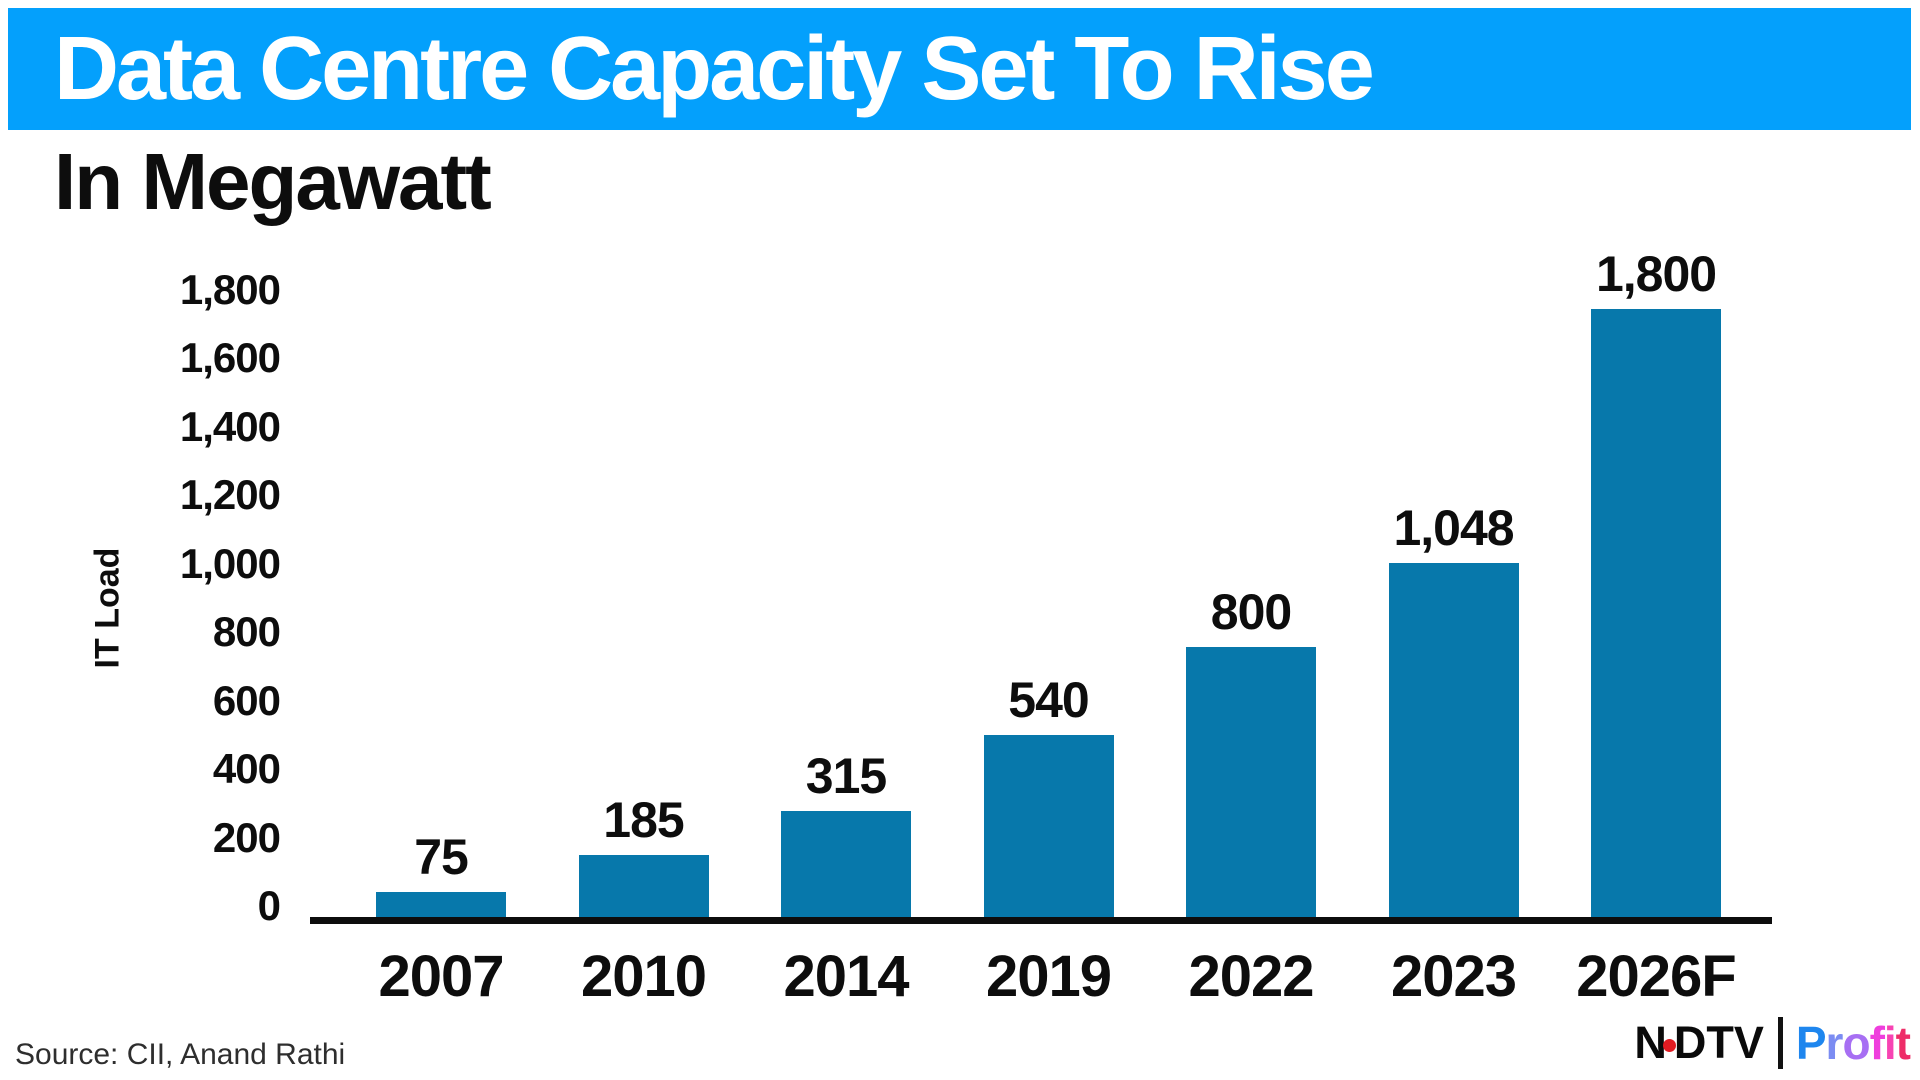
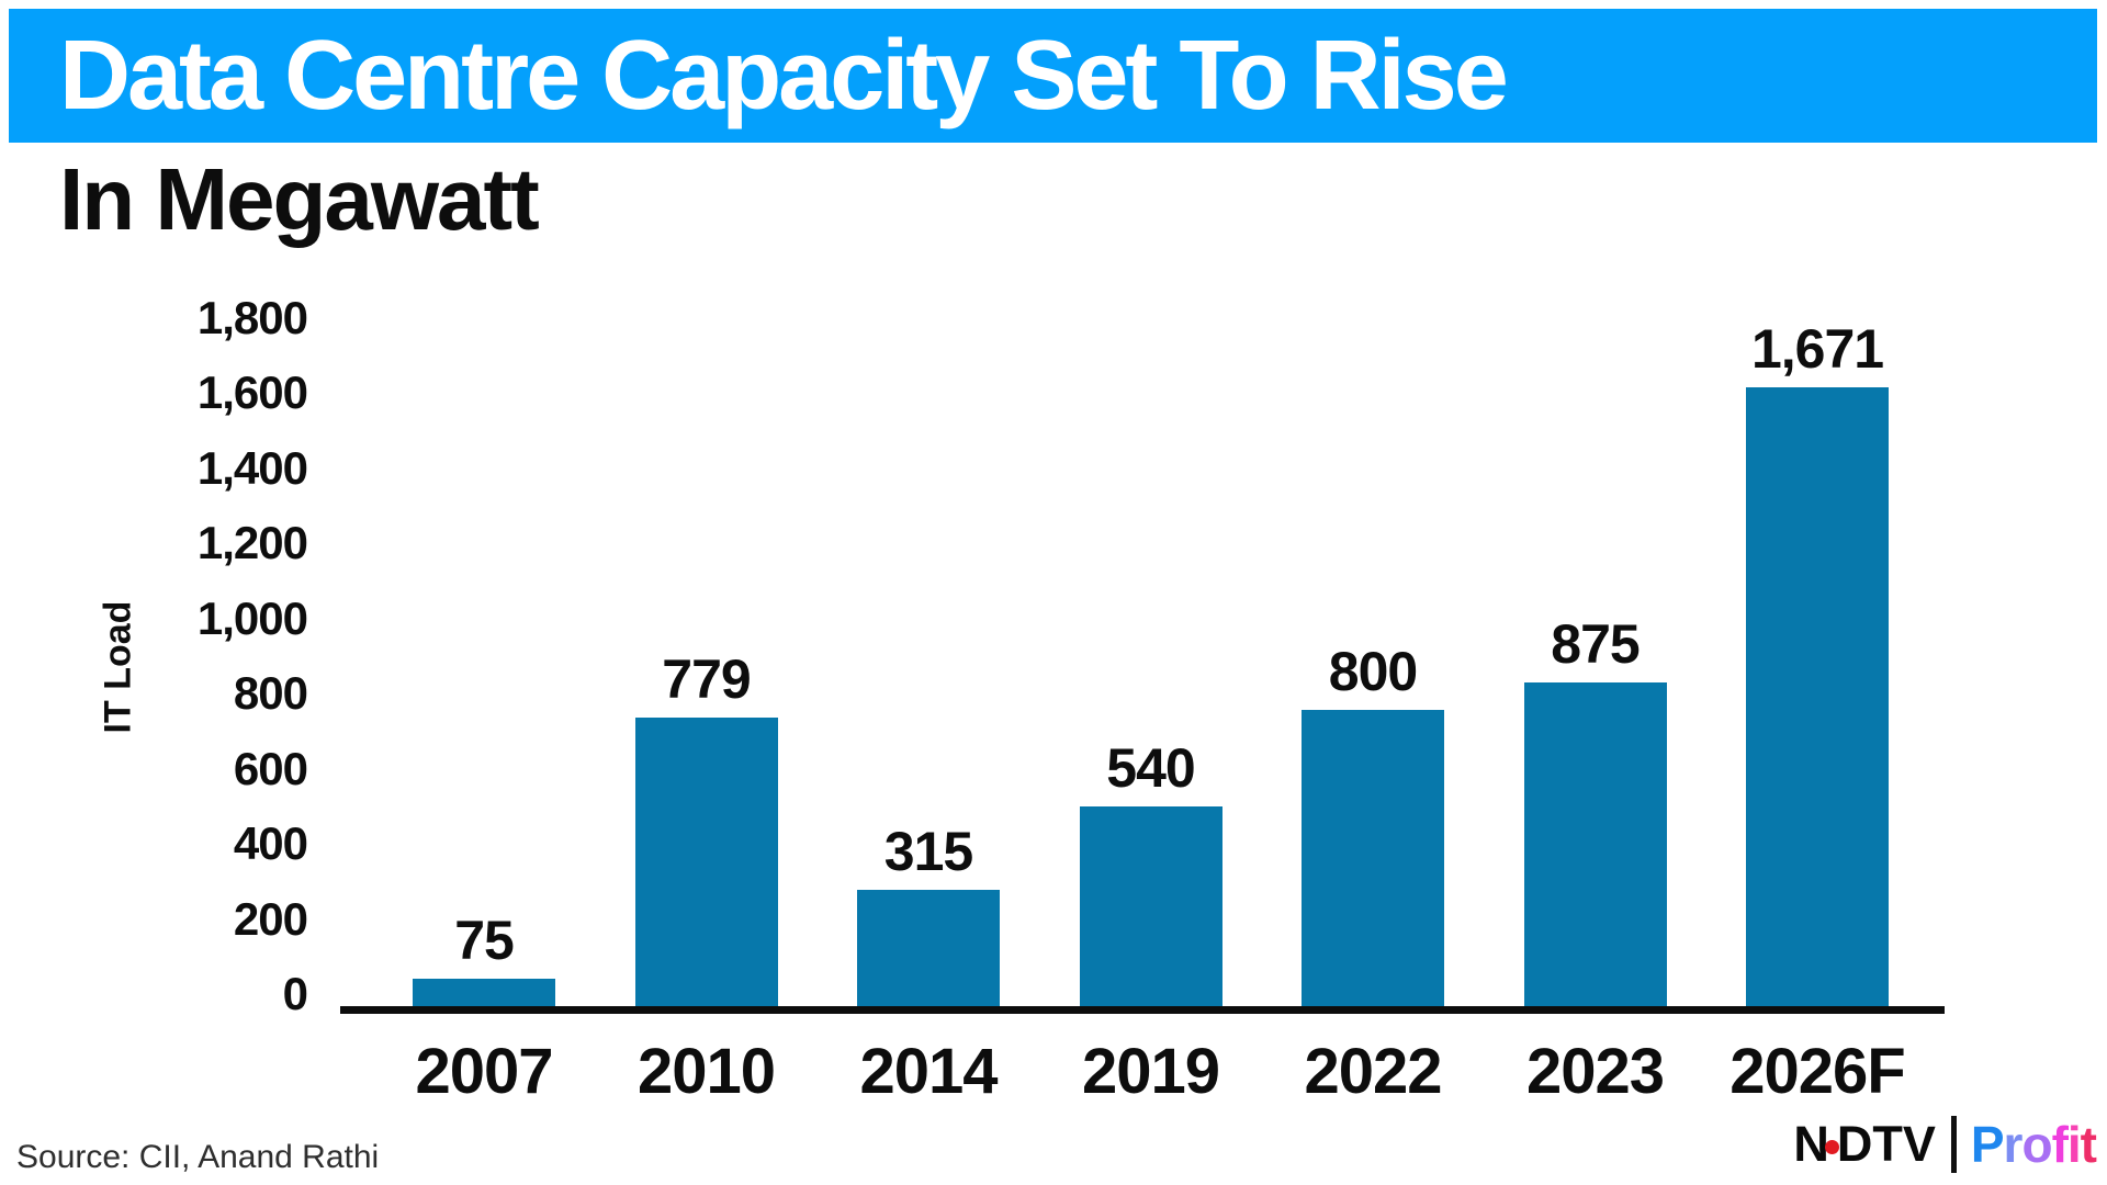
2010: 185 -> 779
2023: 1,048 -> 875
2026F: 1,800 -> 1,671
